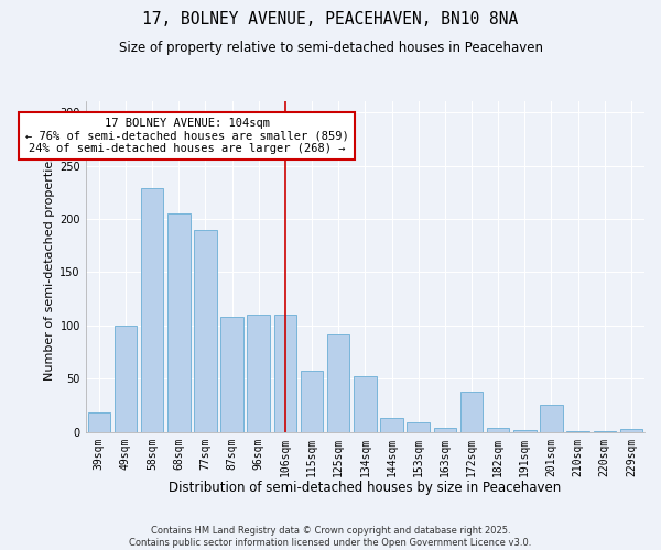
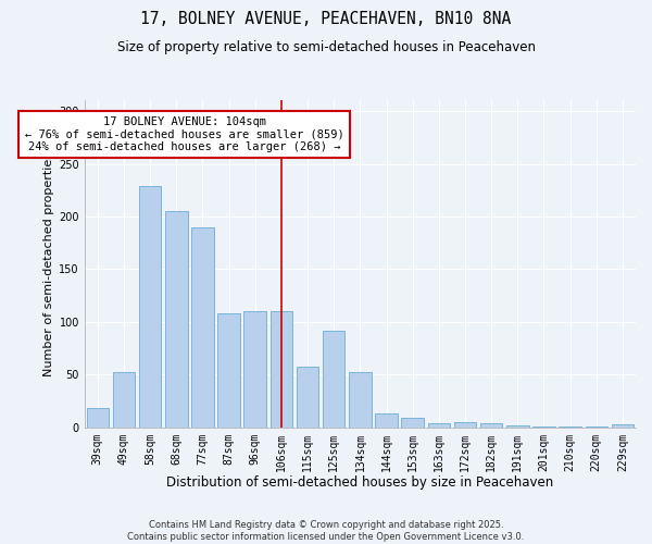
49sqm: 100 -> 52
172sqm: 38 -> 5
201sqm: 26 -> 1
